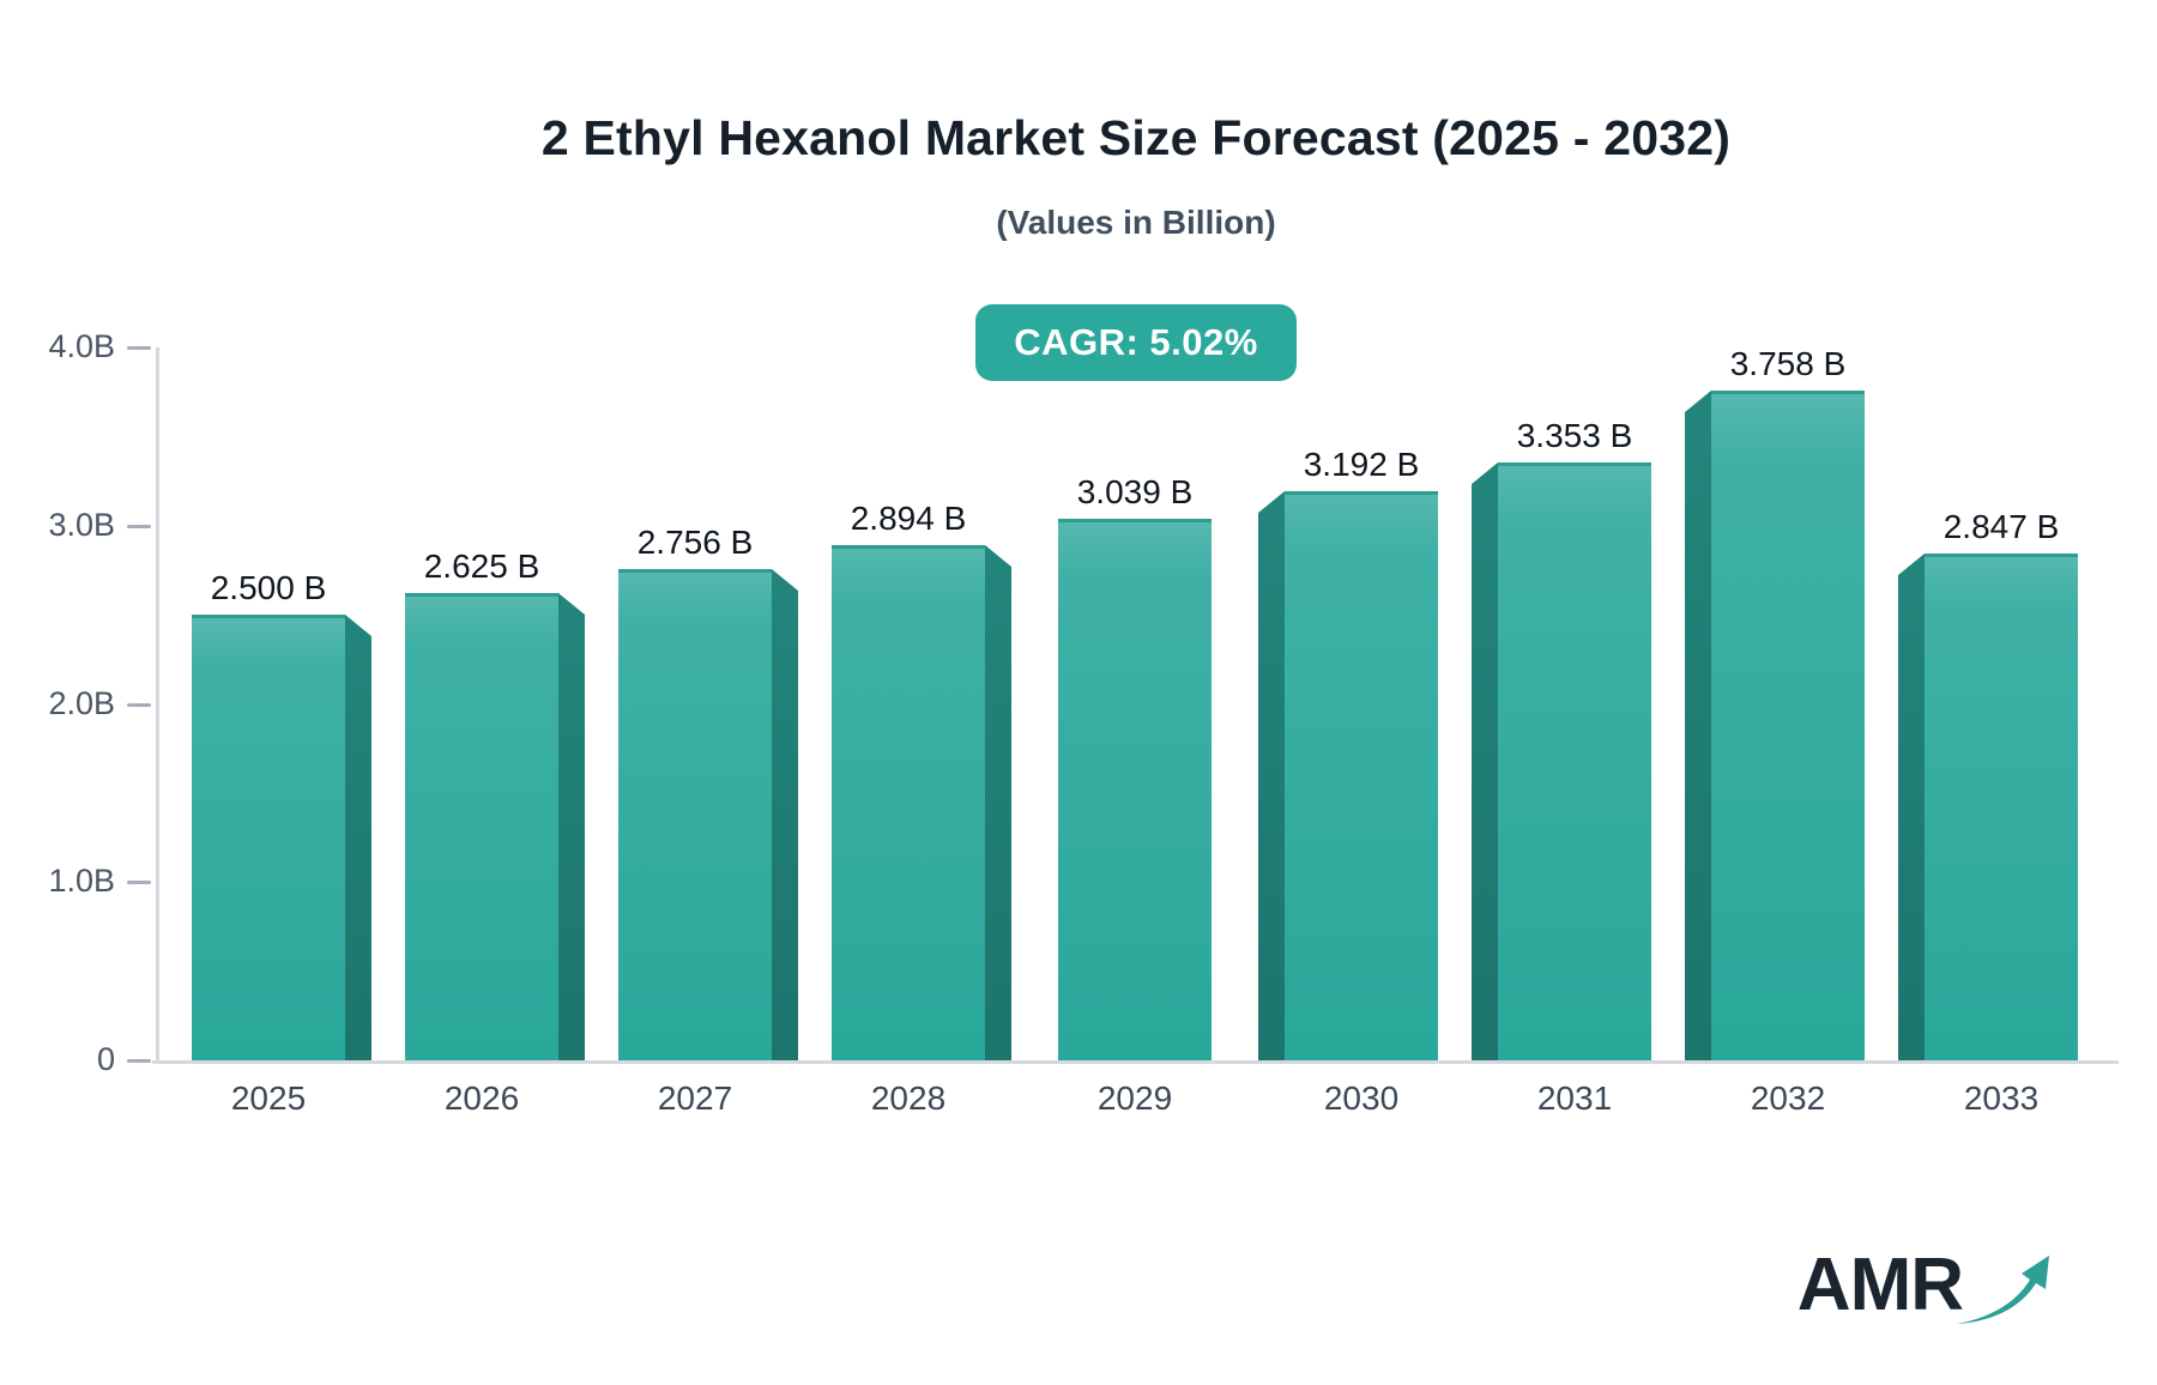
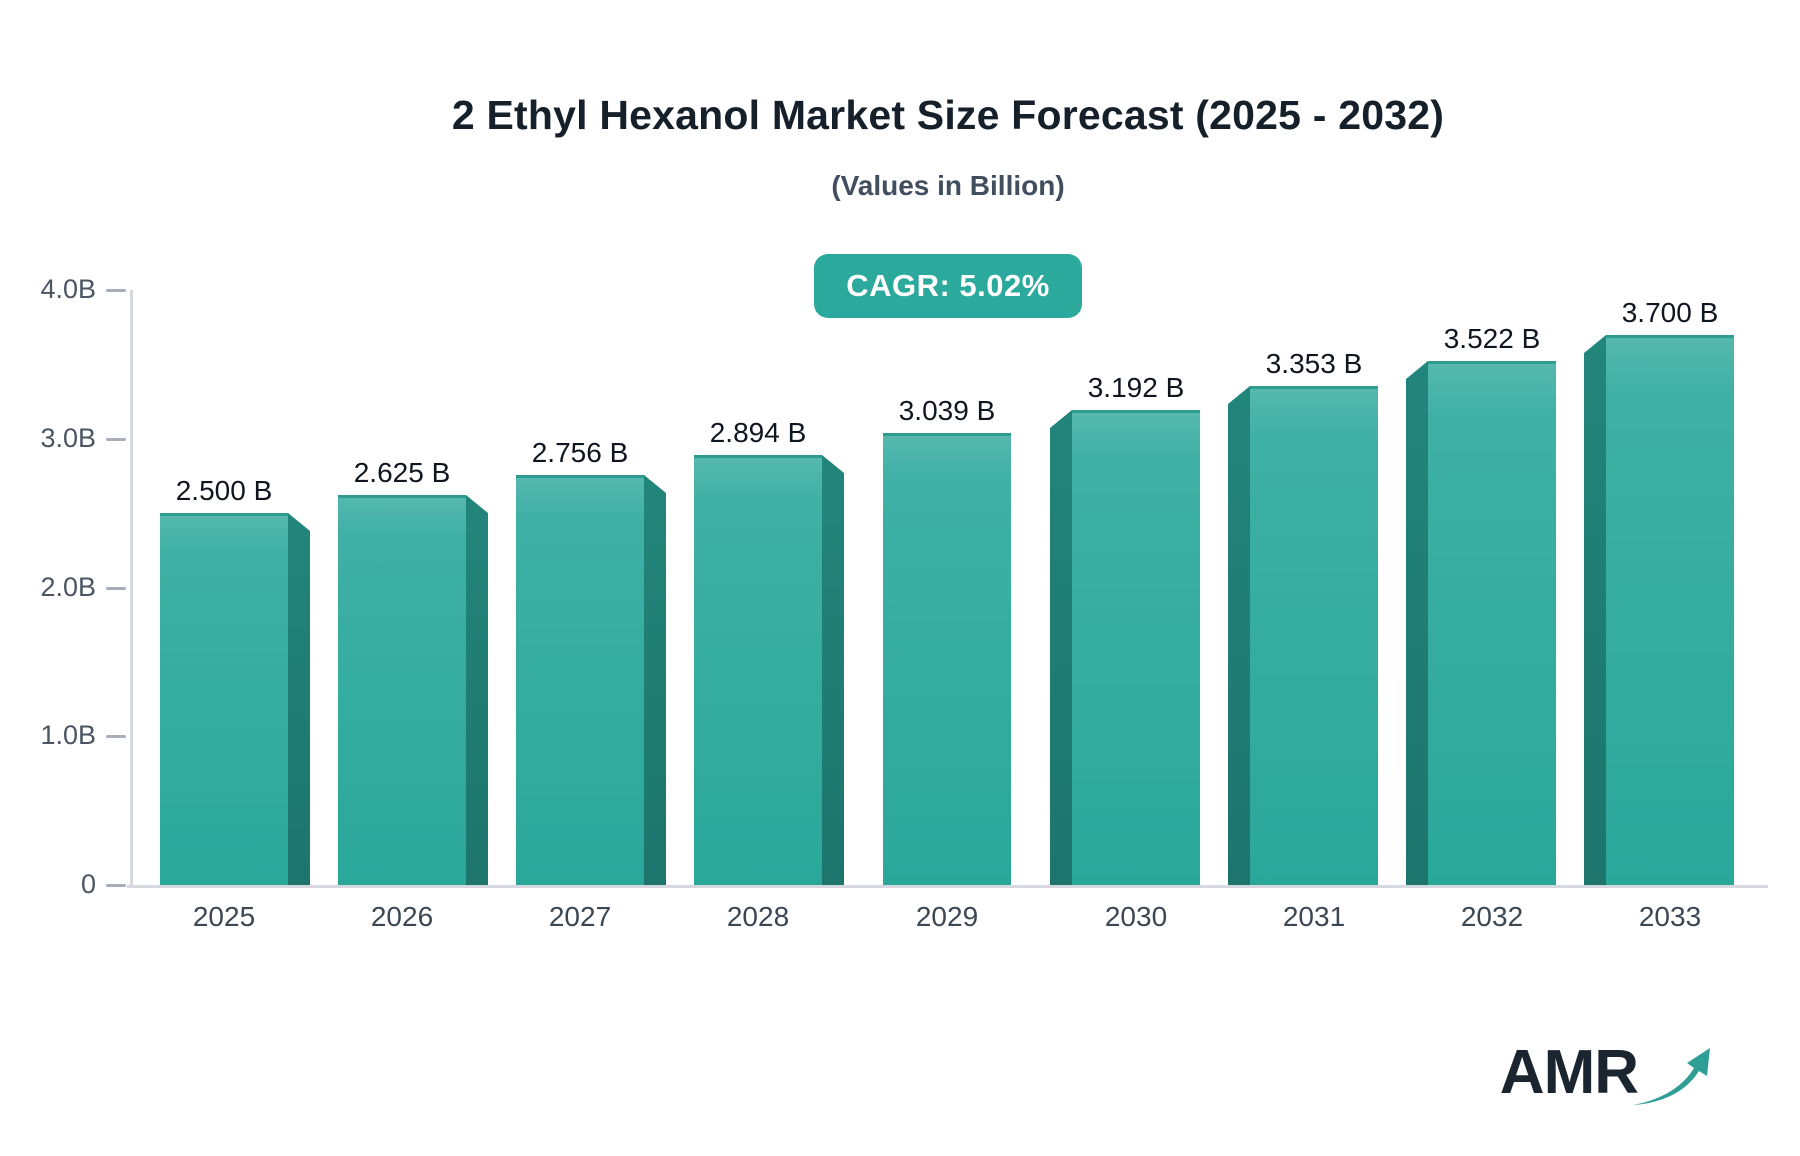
2032: 3.758 -> 3.522
2033: 2.847 -> 3.700
